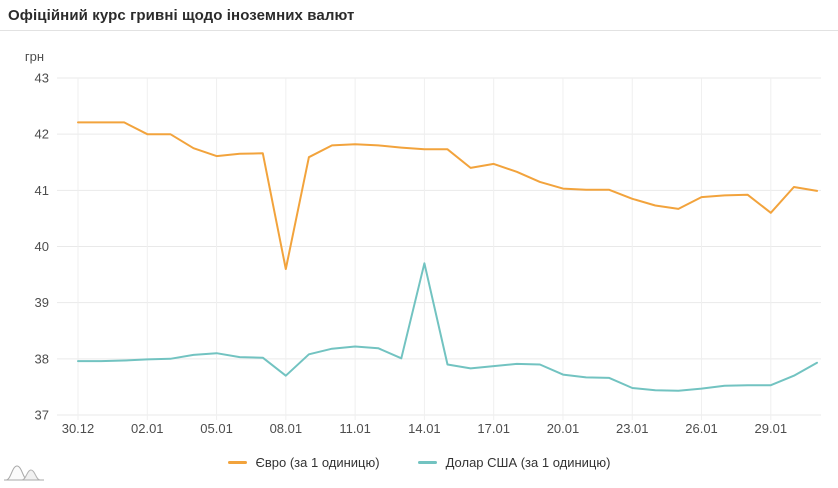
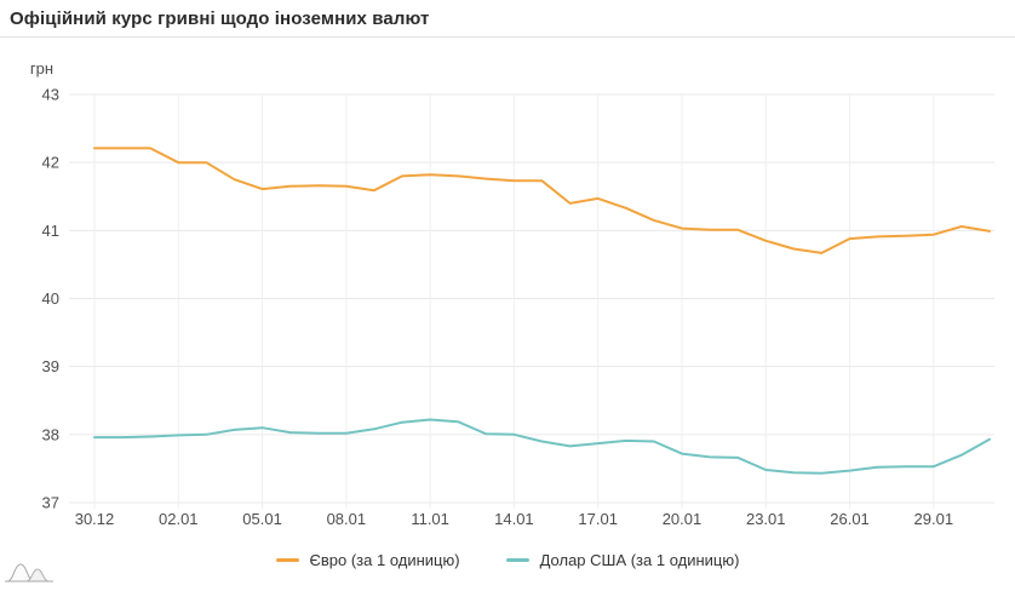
Євро (за 1 одиницю)/08.01: 39.6 -> 41.6
Долар США (за 1 одиницю)/08.01: 37.7 -> 38.0
Долар США (за 1 одиницю)/14.01: 39.7 -> 38.0
Євро (за 1 одиницю)/29.01: 40.6 -> 40.9
